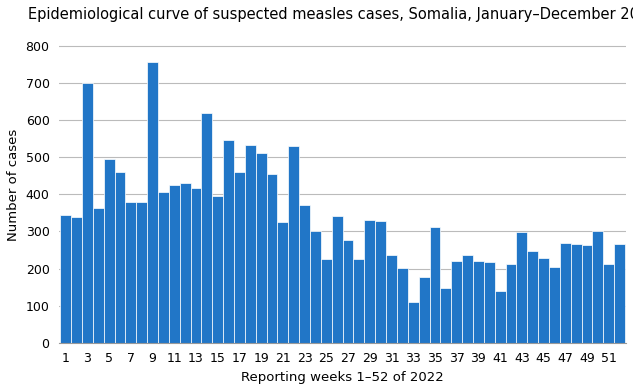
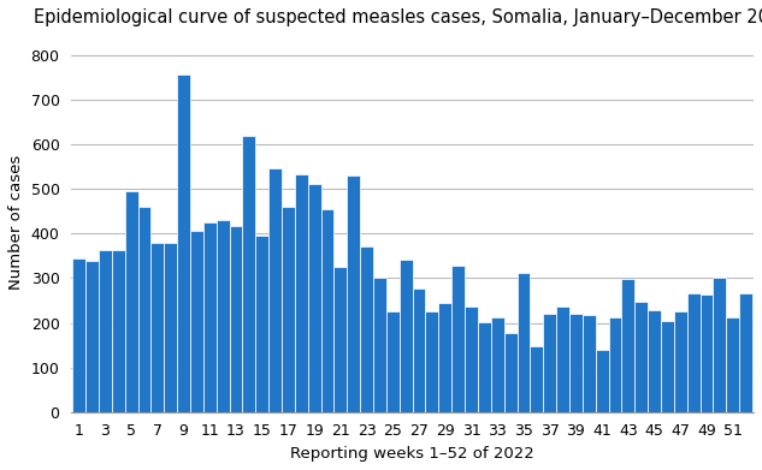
3: 700 -> 362
29: 330 -> 245
33: 110 -> 213
47: 270 -> 226
